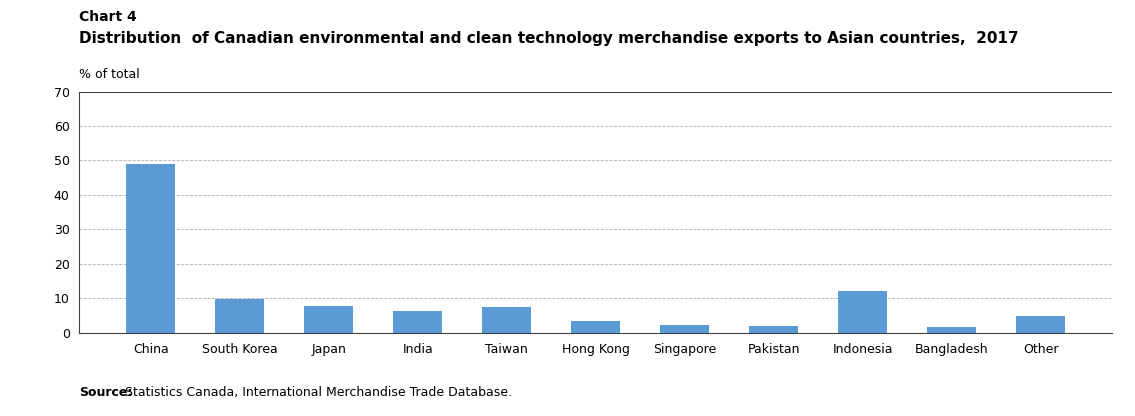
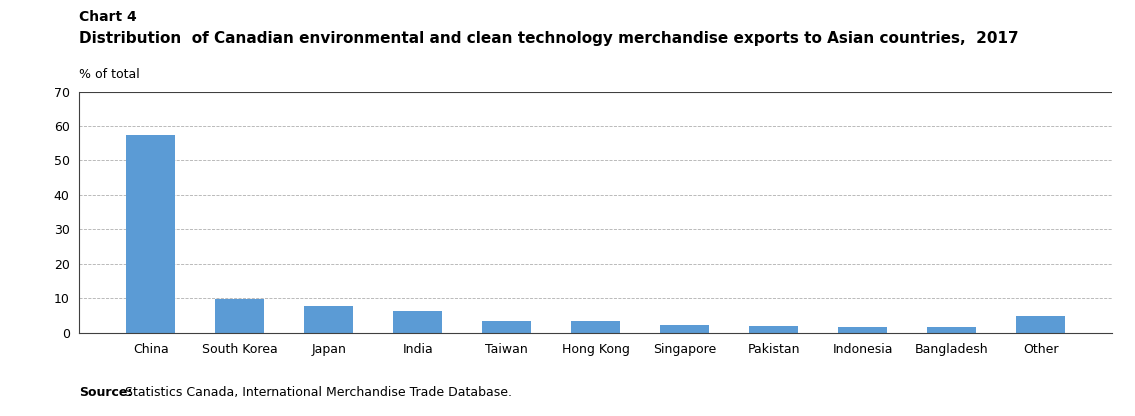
China: 49.0 -> 57.5
Taiwan: 7.5 -> 3.3
Indonesia: 12.0 -> 1.7
